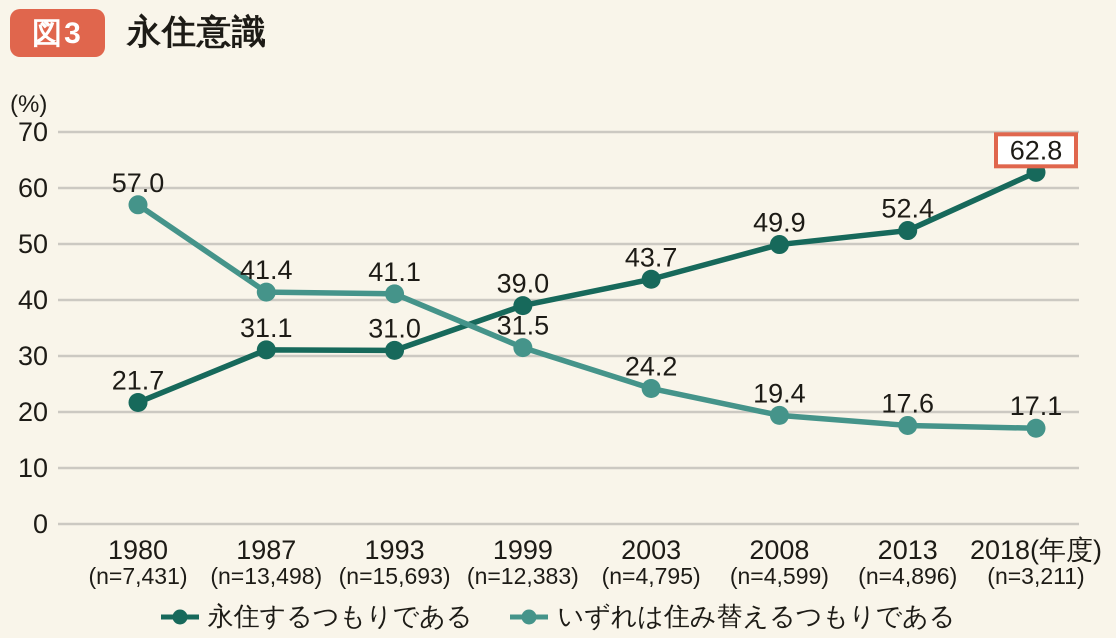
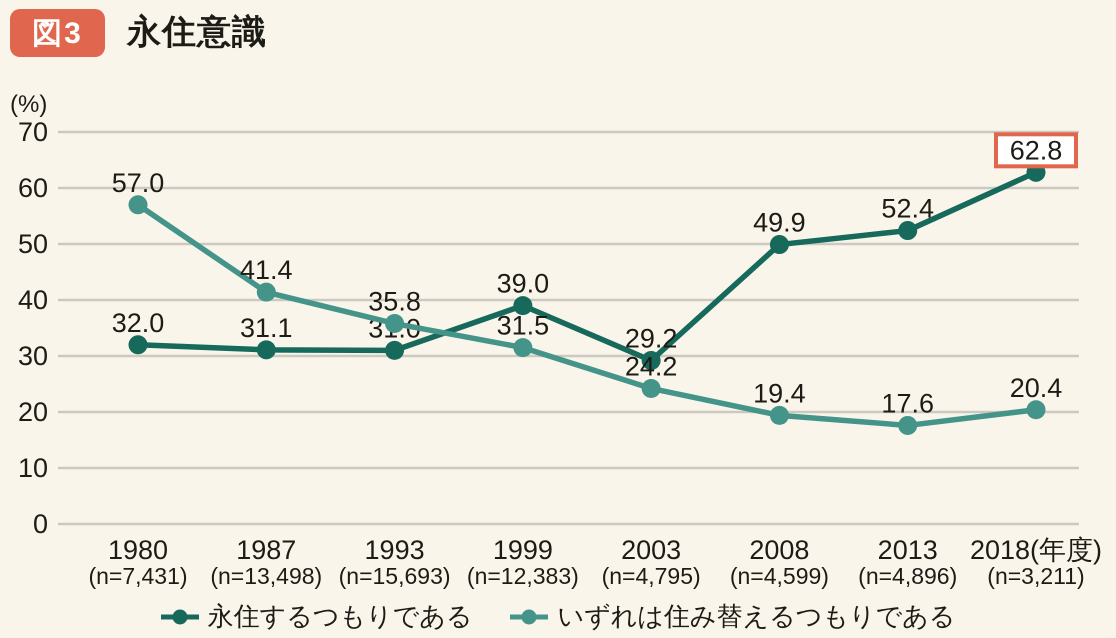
永住するつもりである/1980: 21.7 -> 32.0
いずれは住み替えるつもりである/1993: 41.1 -> 35.8
永住するつもりである/2003: 43.7 -> 29.2
いずれは住み替えるつもりである/2018(年度): 17.1 -> 20.4
